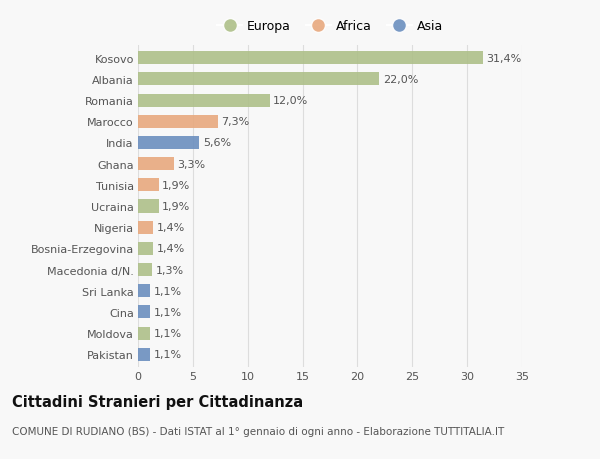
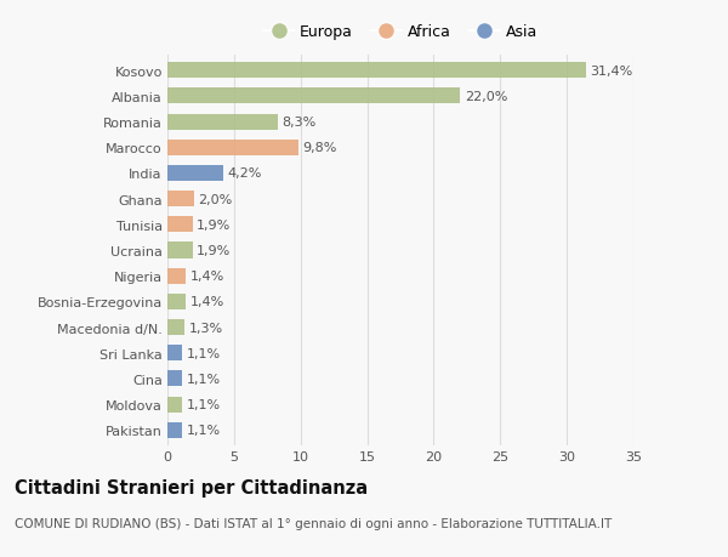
Romania: 12,0% -> 8,3%
Marocco: 7,3% -> 9,8%
India: 5,6% -> 4,2%
Ghana: 3,3% -> 2,0%
